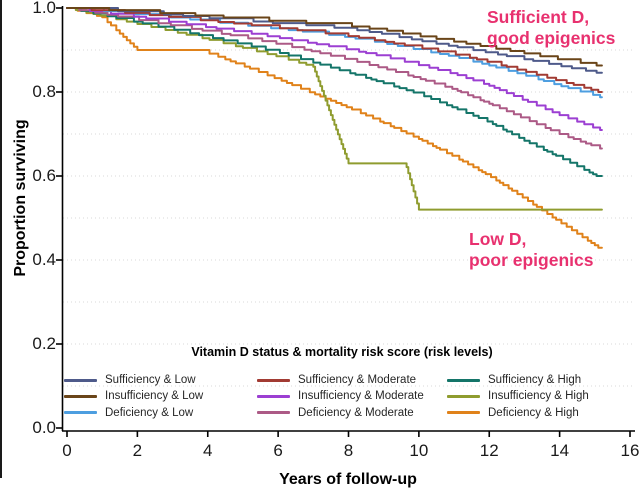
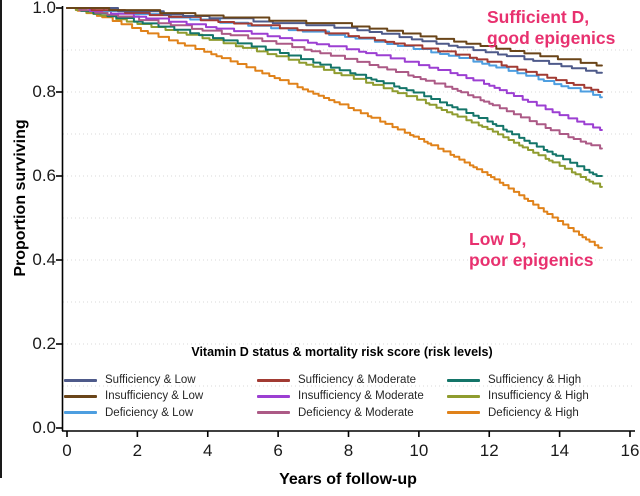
Deficiency & High/2: 0.90 -> 0.95
Insufficiency & High/8: 0.63 -> 0.83
Insufficiency & High/10: 0.52 -> 0.78
